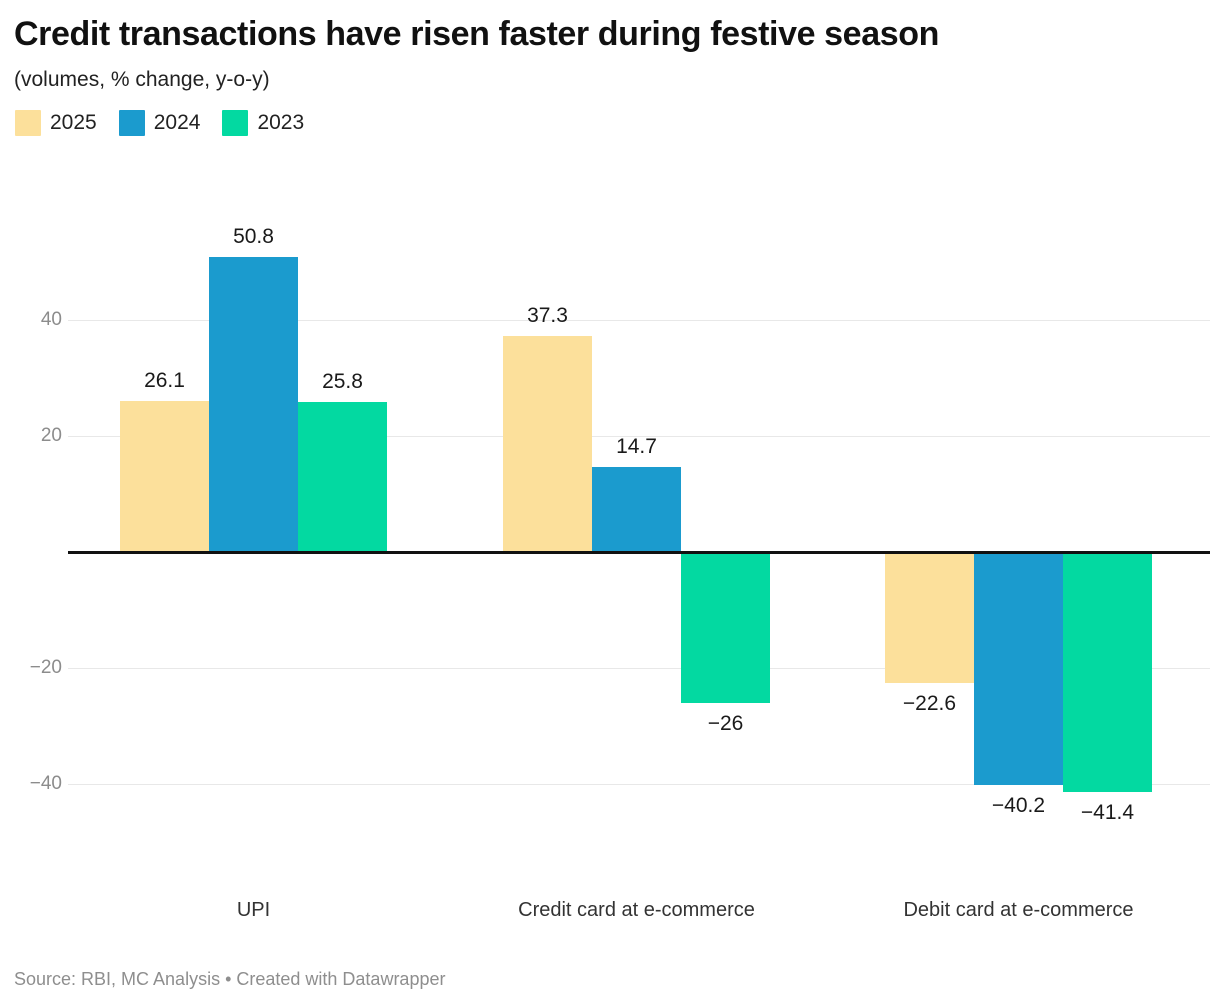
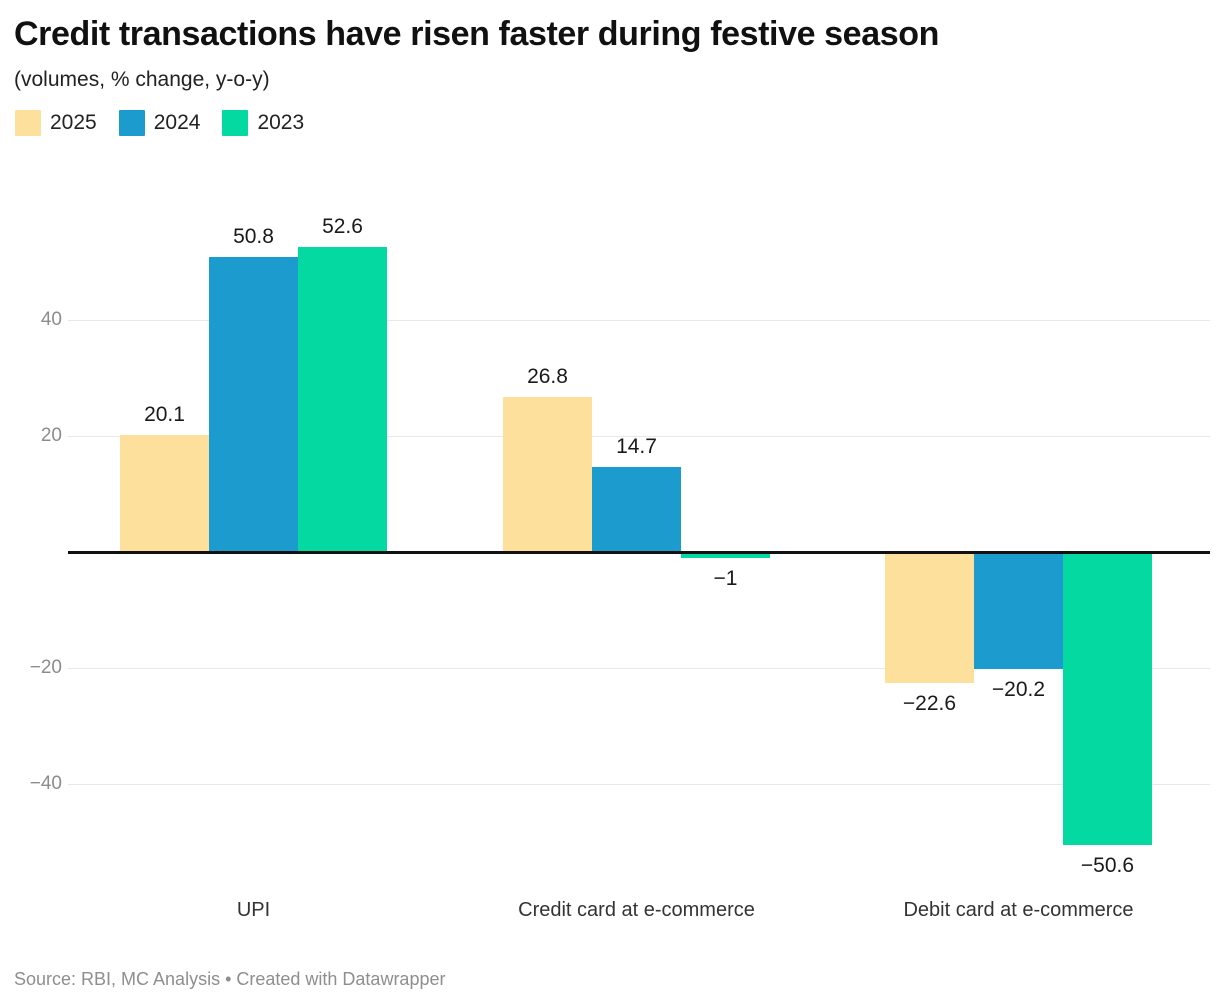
2025/UPI: 26.1 -> 20.1
2023/UPI: 25.8 -> 52.6
2025/Credit card at e-commerce: 37.3 -> 26.8
2023/Credit card at e-commerce: −26 -> −1
2024/Debit card at e-commerce: −40.2 -> −20.2
2023/Debit card at e-commerce: −41.4 -> −50.6
